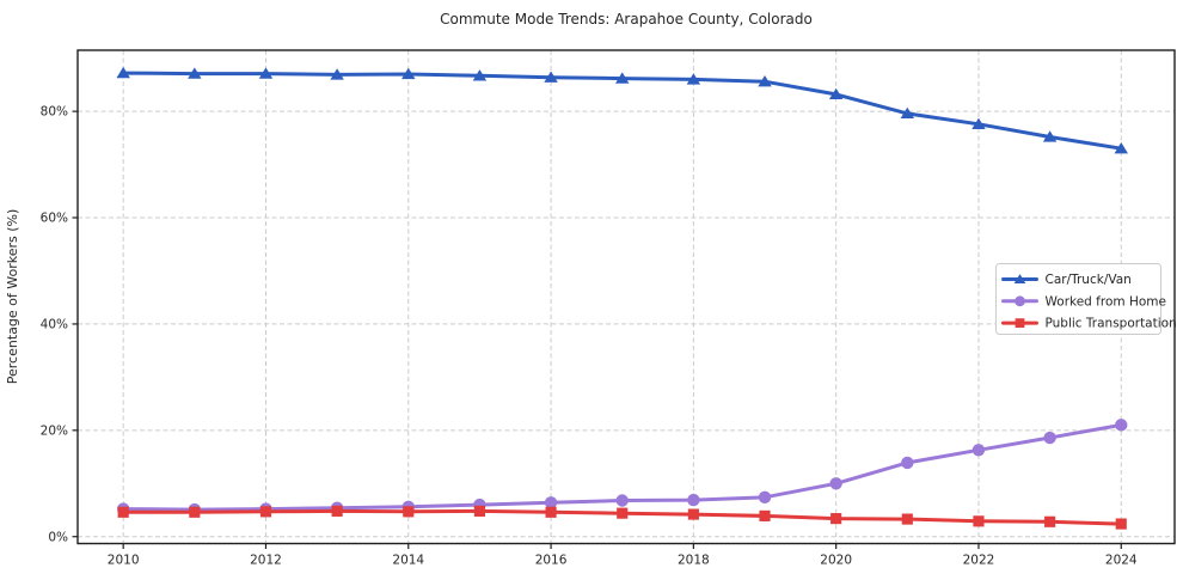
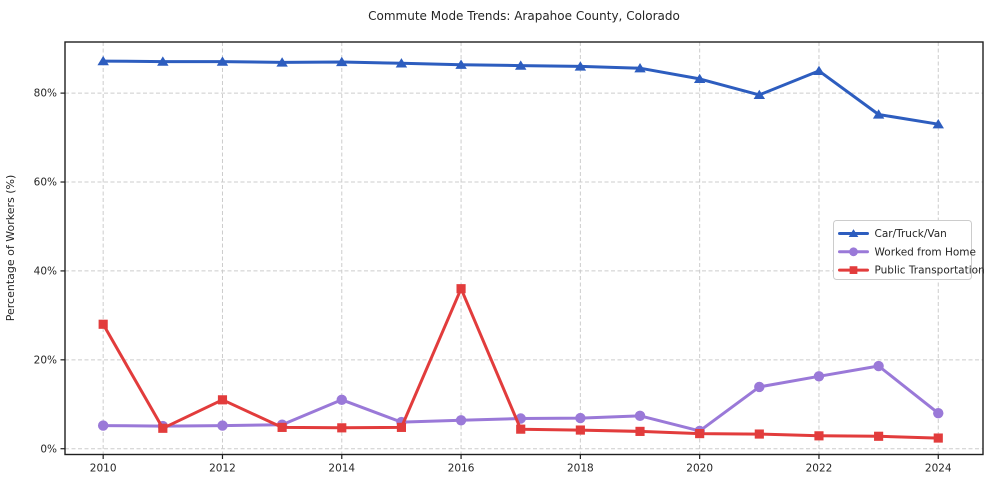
Public Transportation/2010: 5% -> 28%
Public Transportation/2012: 5% -> 11%
Worked from Home/2014: 6% -> 11%
Public Transportation/2016: 5% -> 36%
Worked from Home/2020: 10% -> 4%
Car/Truck/Van/2022: 78% -> 85%
Worked from Home/2024: 21% -> 8%
